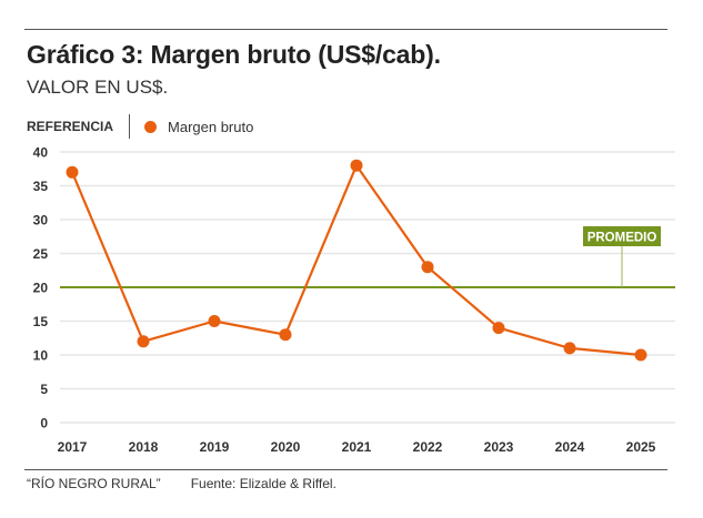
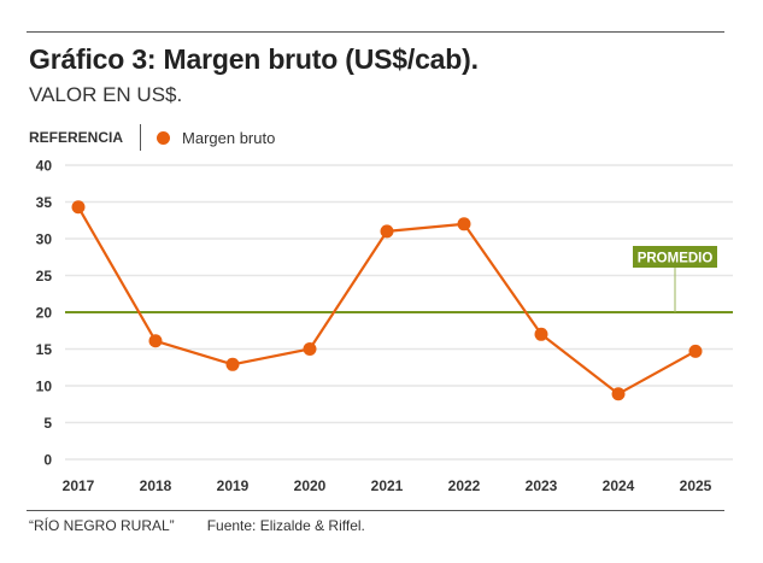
2017: 37 -> 34
2018: 12 -> 16
2019: 15 -> 13
2020: 13 -> 15
2021: 38 -> 31
2022: 23 -> 32
2023: 14 -> 17
2024: 11 -> 9
2025: 10 -> 15
